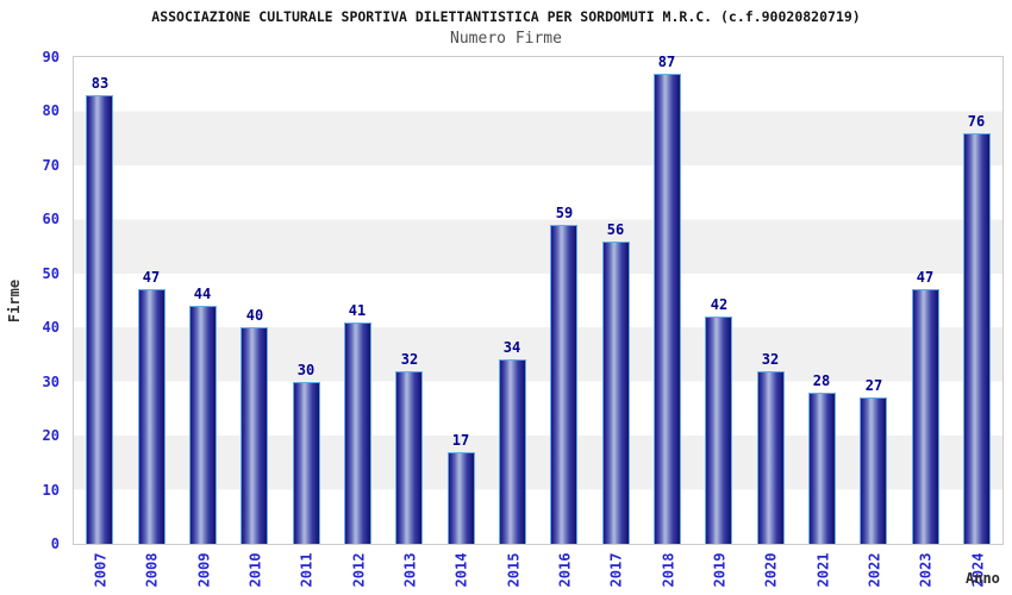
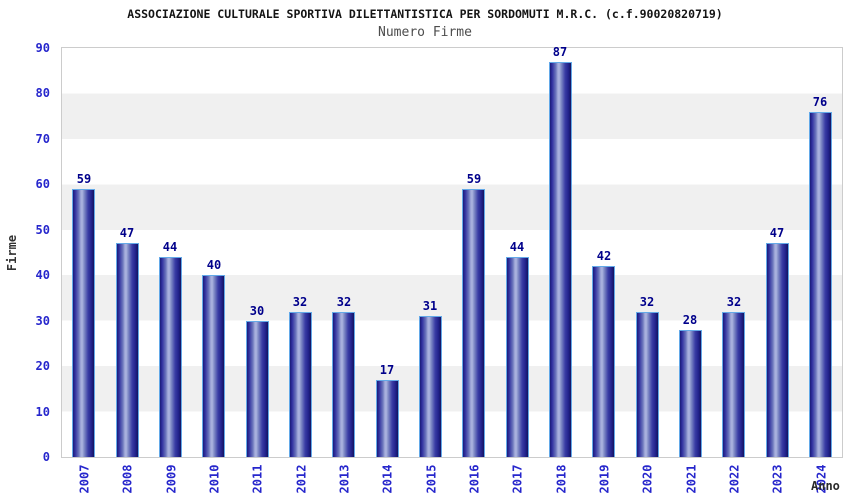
2007: 83 -> 59
2012: 41 -> 32
2015: 34 -> 31
2017: 56 -> 44
2022: 27 -> 32
